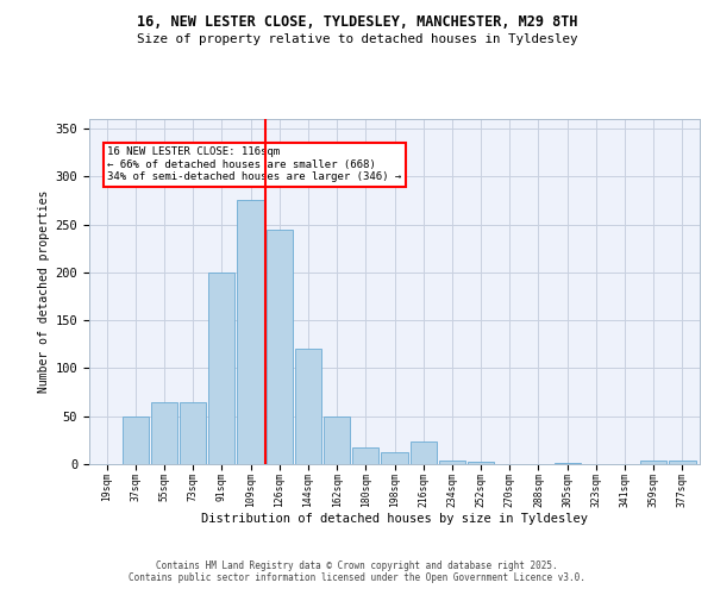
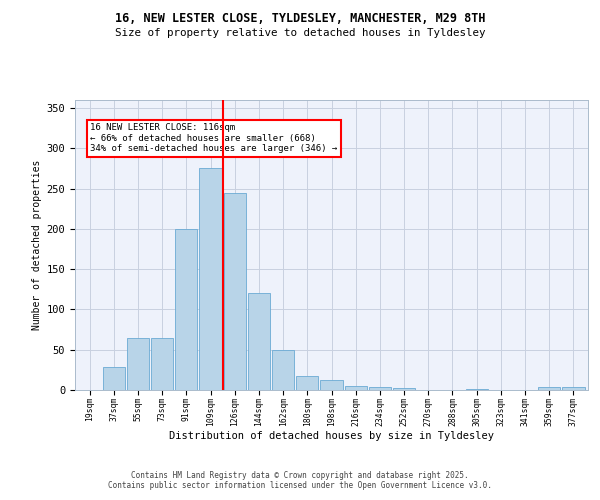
37sqm: 50 -> 28
216sqm: 24 -> 5
